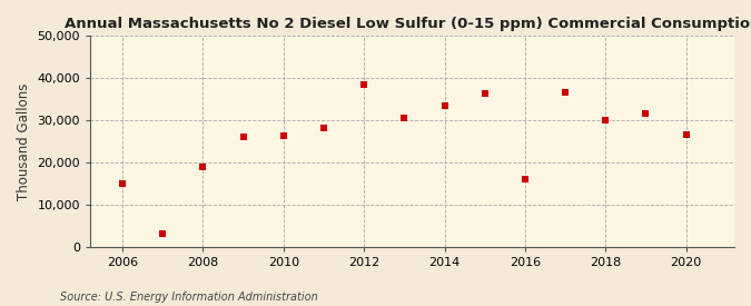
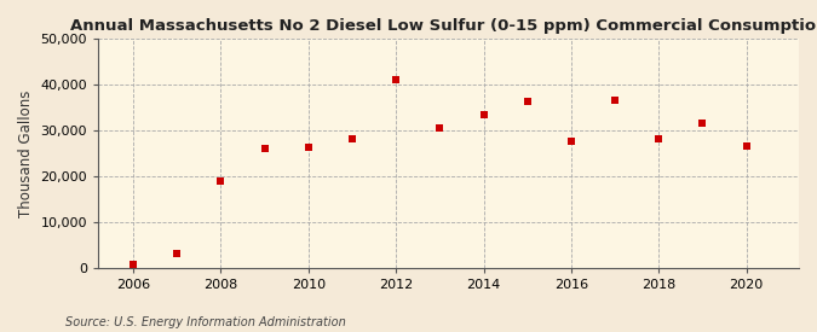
2006: 15,000 -> 800
2012: 38,500 -> 41,000
2016: 16,000 -> 27,500
2018: 30,000 -> 28,000
